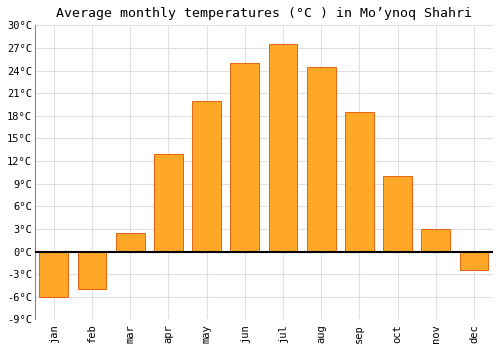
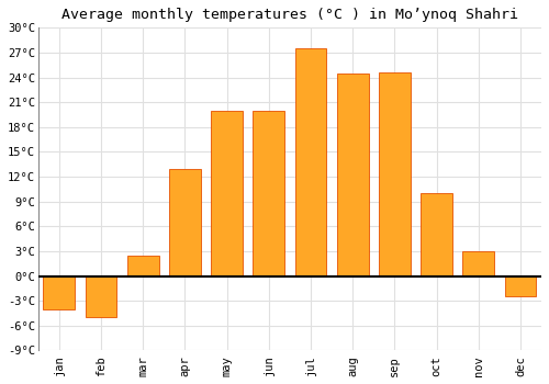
jan: -6.0°C -> -4.0°C
jun: 25.0°C -> 20.0°C
sep: 18.5°C -> 24.6°C
